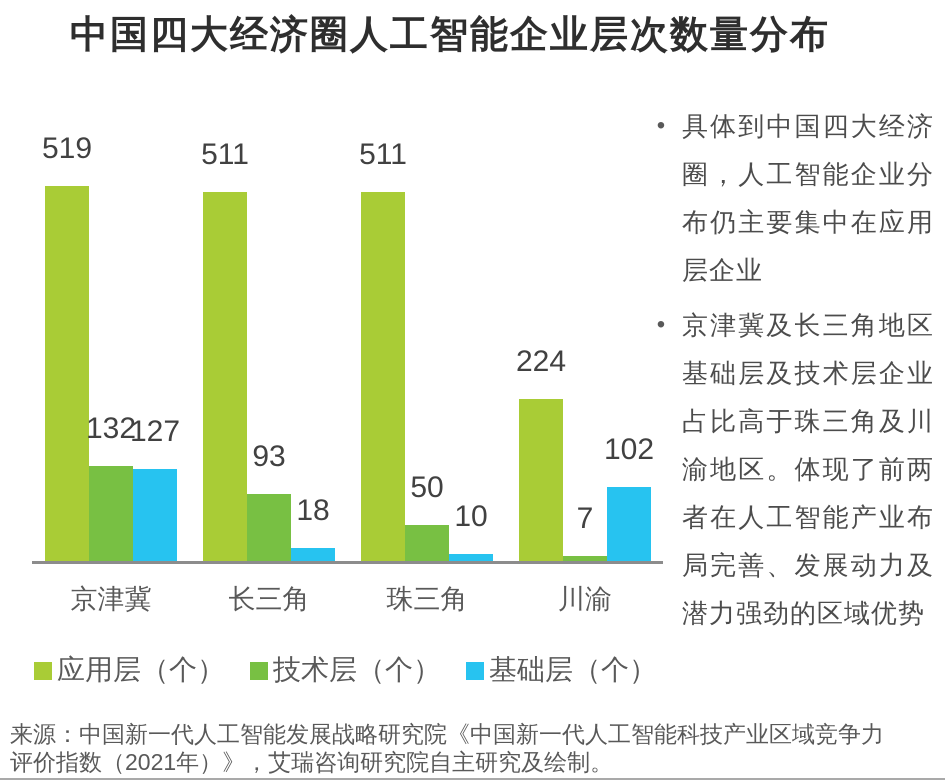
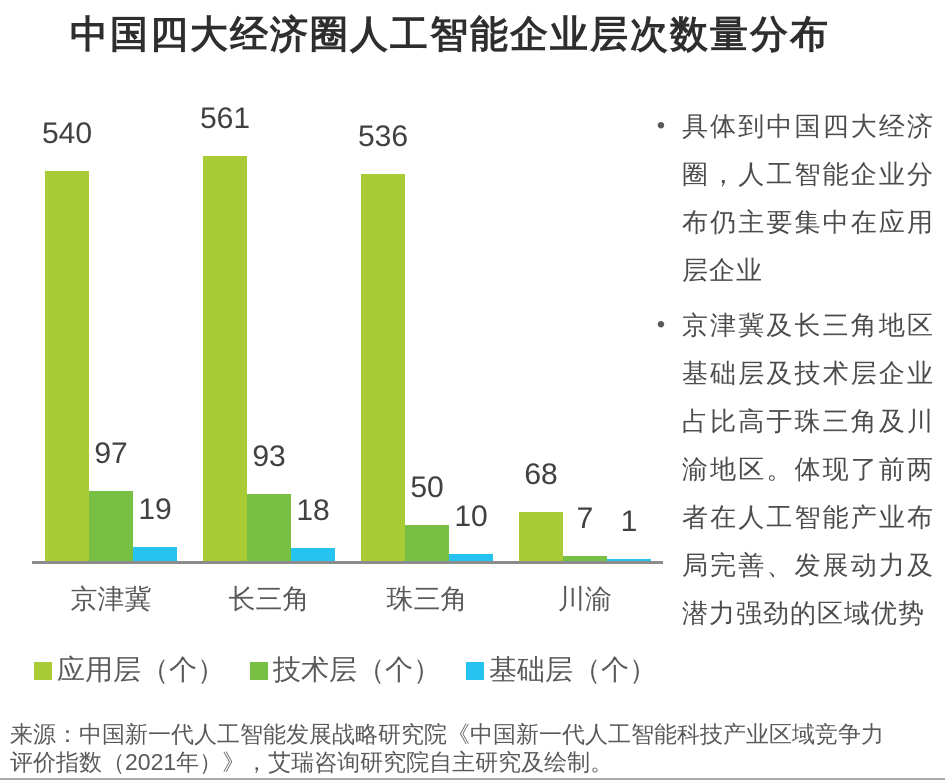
应用层（个）/京津冀: 519 -> 540
技术层（个）/京津冀: 132 -> 97
基础层（个）/京津冀: 127 -> 19
应用层（个）/长三角: 511 -> 561
应用层（个）/珠三角: 511 -> 536
应用层（个）/川渝: 224 -> 68
基础层（个）/川渝: 102 -> 1
